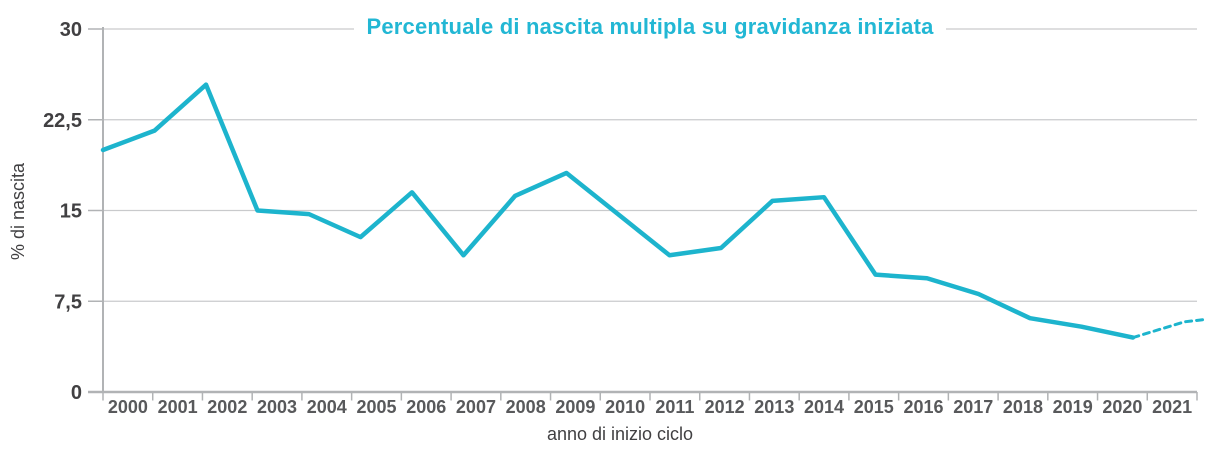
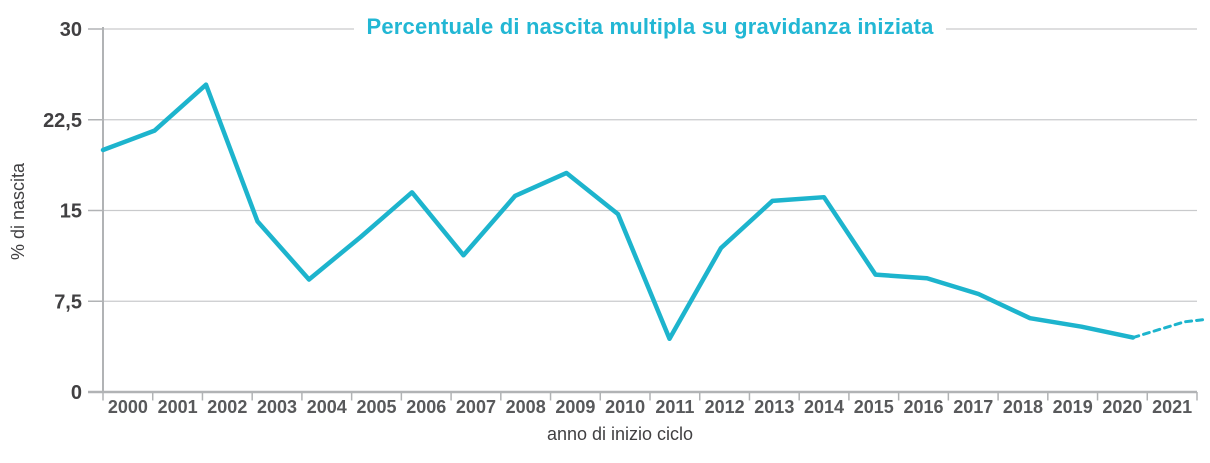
2003: 15.0 -> 14.1
2004: 14.7 -> 9.3
2011: 11.3 -> 4.4
